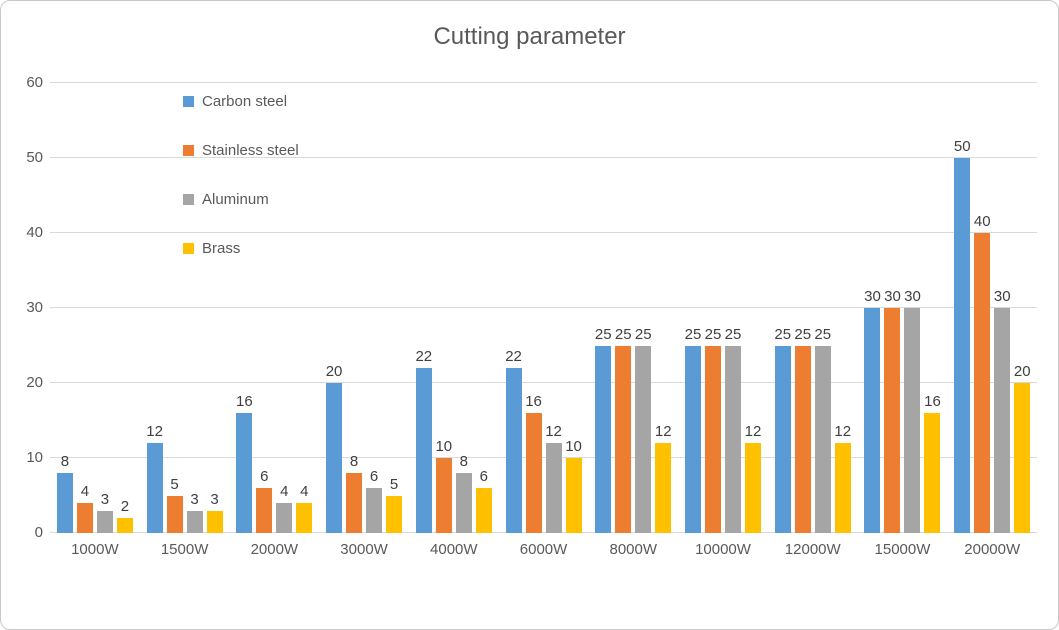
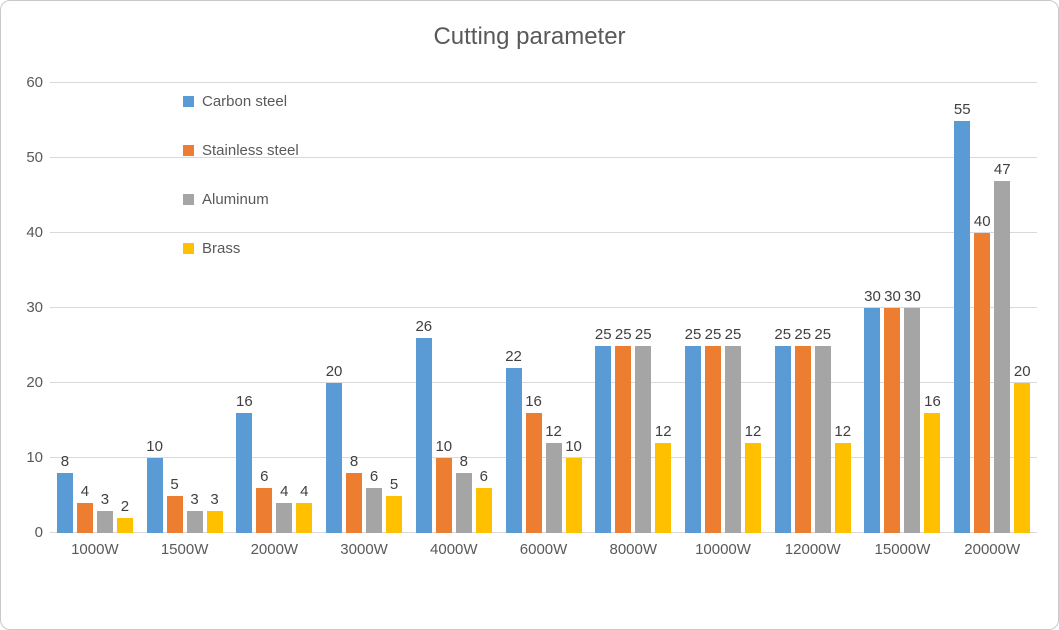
Carbon steel/1500W: 12 -> 10
Carbon steel/4000W: 22 -> 26
Carbon steel/20000W: 50 -> 55
Aluminum/20000W: 30 -> 47
